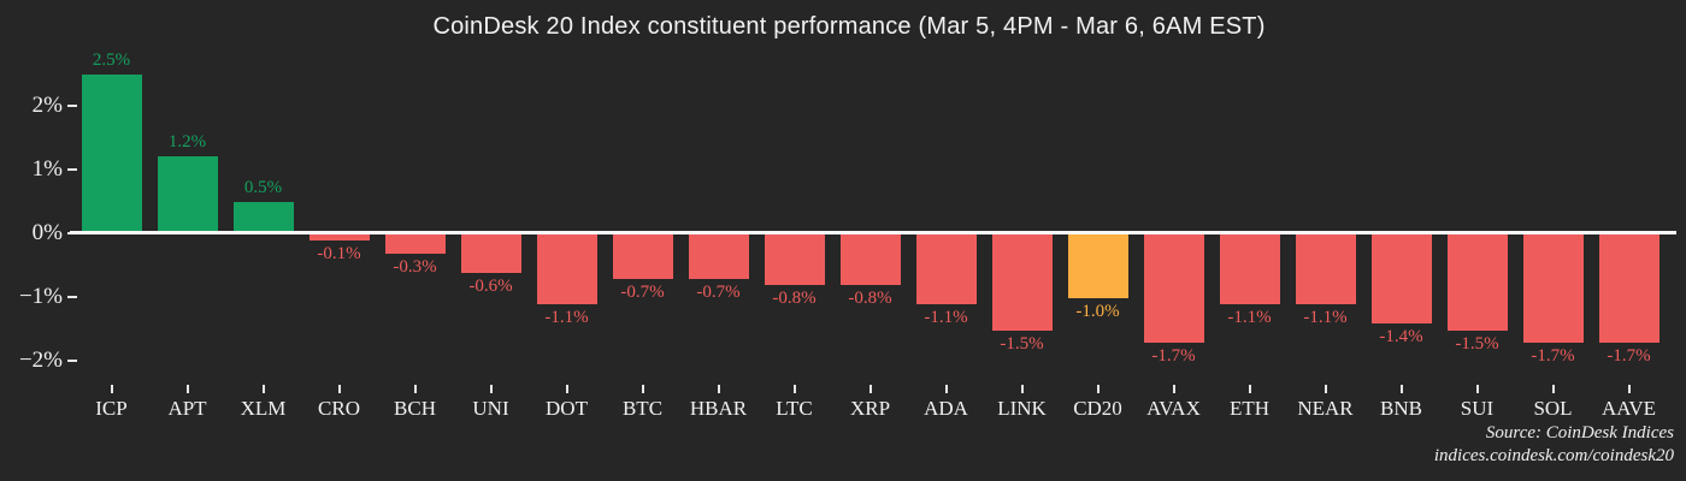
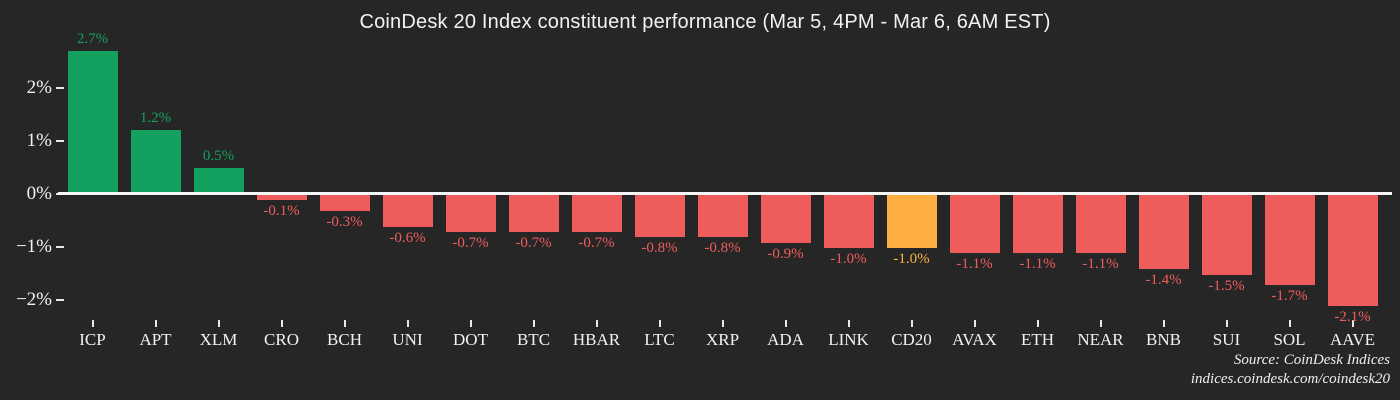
ICP: 2.5% -> 2.7%
DOT: -1.1% -> -0.7%
ADA: -1.1% -> -0.9%
LINK: -1.5% -> -1.0%
AVAX: -1.7% -> -1.1%
AAVE: -1.7% -> -2.1%
